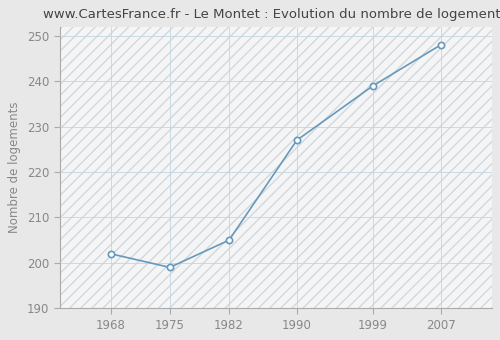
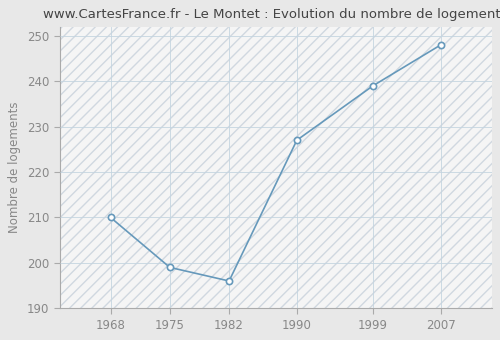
1968: 202 -> 210
1982: 205 -> 196
